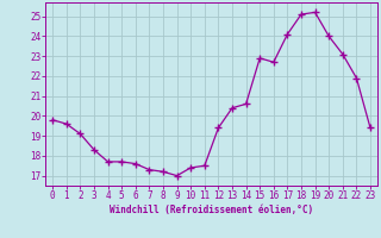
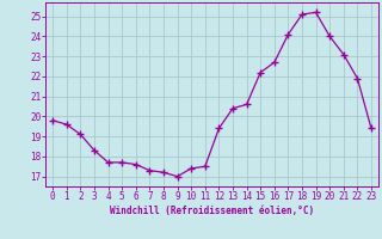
15: 22.9 -> 22.2
